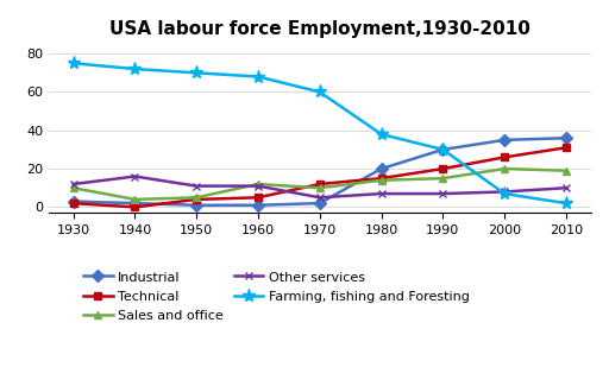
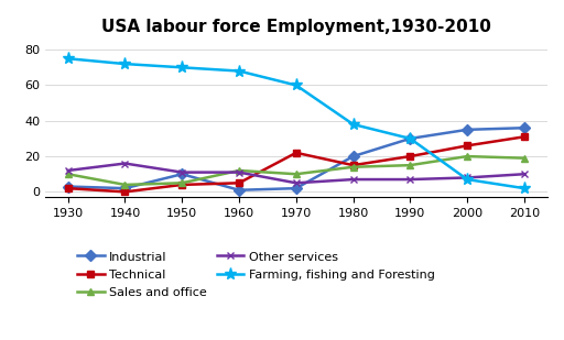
Industrial/1950: 1 -> 10
Technical/1970: 12 -> 22
